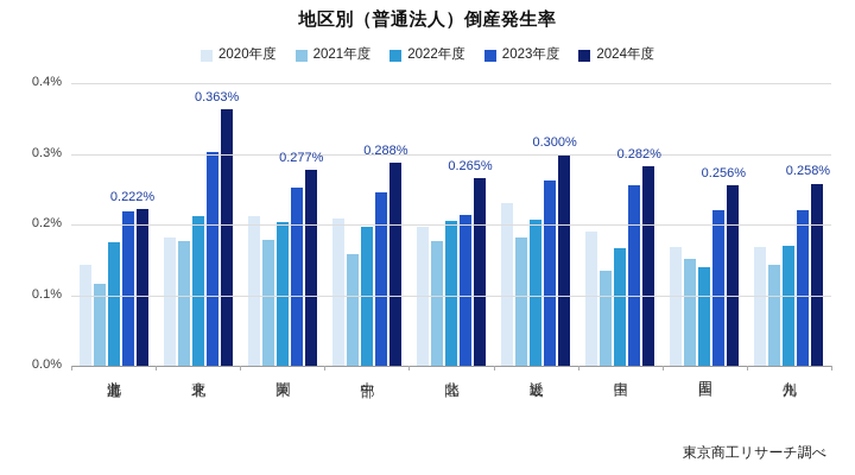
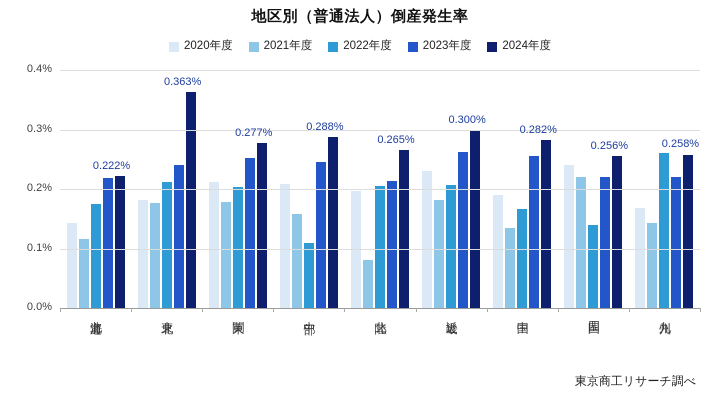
2023年度/東北: 0.30% -> 0.24%
2022年度/中部: 0.20% -> 0.11%
2021年度/北陸: 0.18% -> 0.08%
2020年度/四国: 0.17% -> 0.24%
2021年度/四国: 0.15% -> 0.22%
2022年度/九州: 0.17% -> 0.26%
